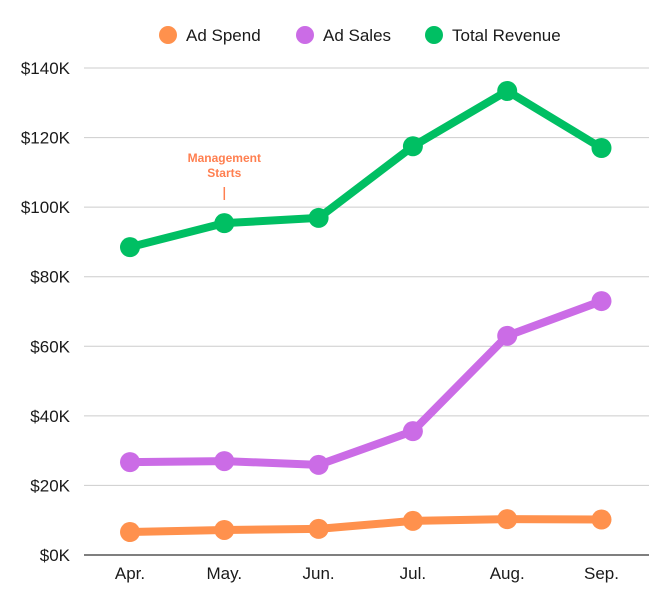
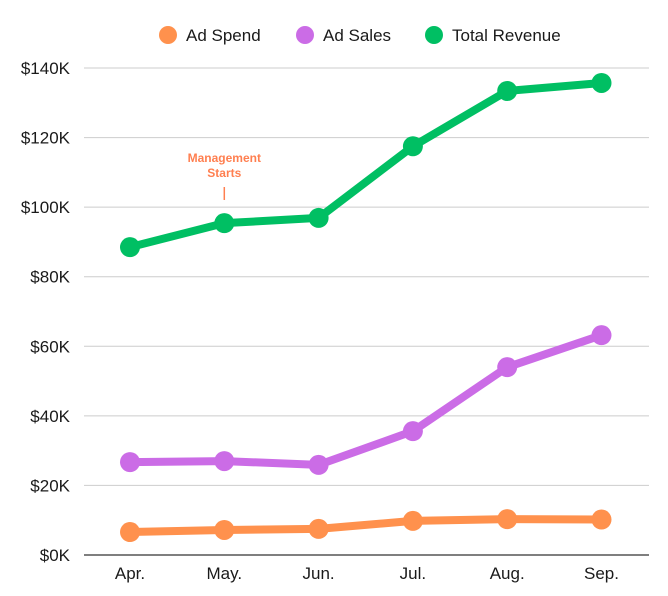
Ad Sales/Aug.: $63K -> $54K
Ad Sales/Sep.: $73K -> $63K
Total Revenue/Sep.: $117K -> $136K
